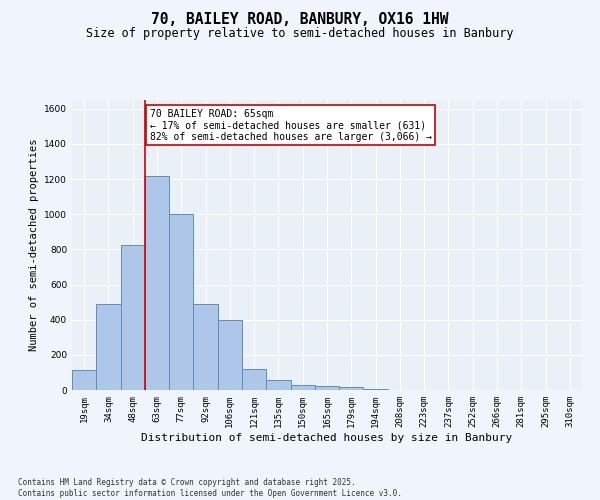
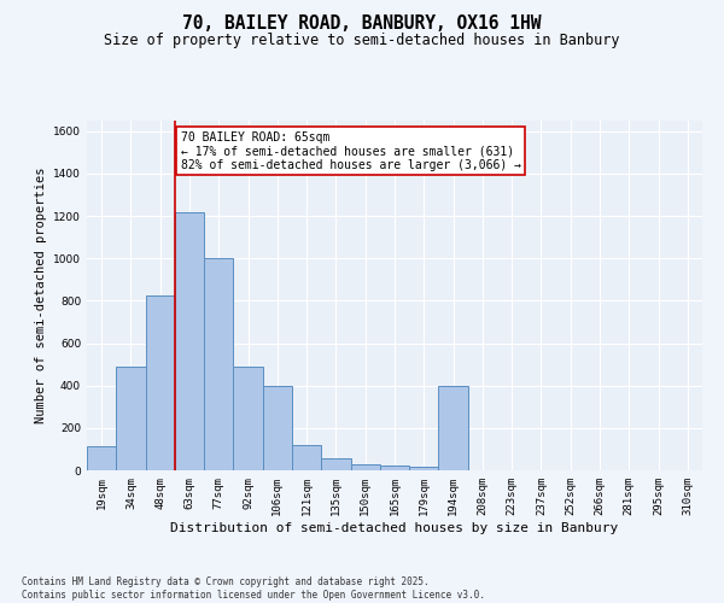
194sqm: 0 -> 400
